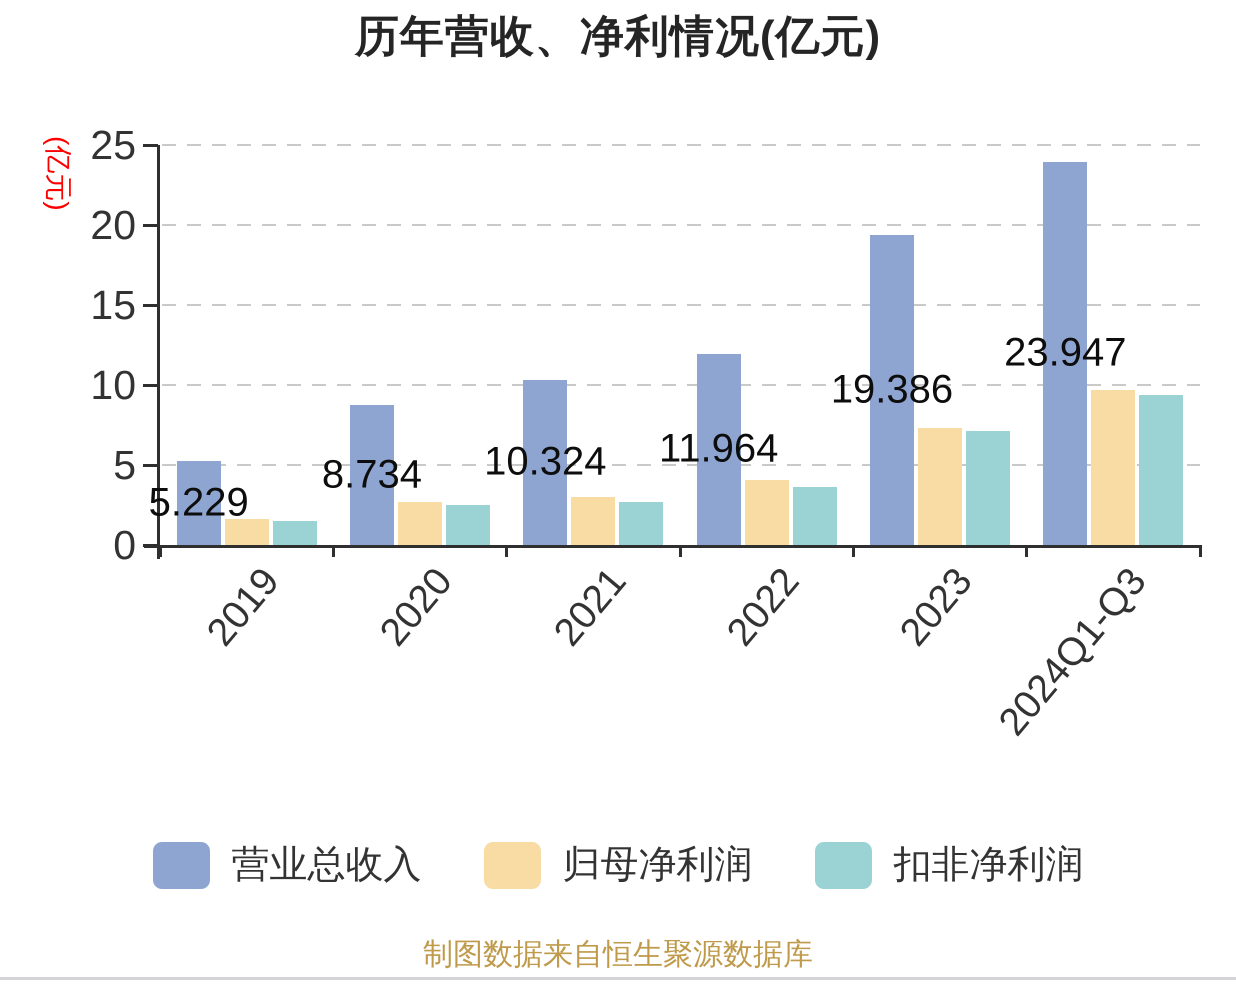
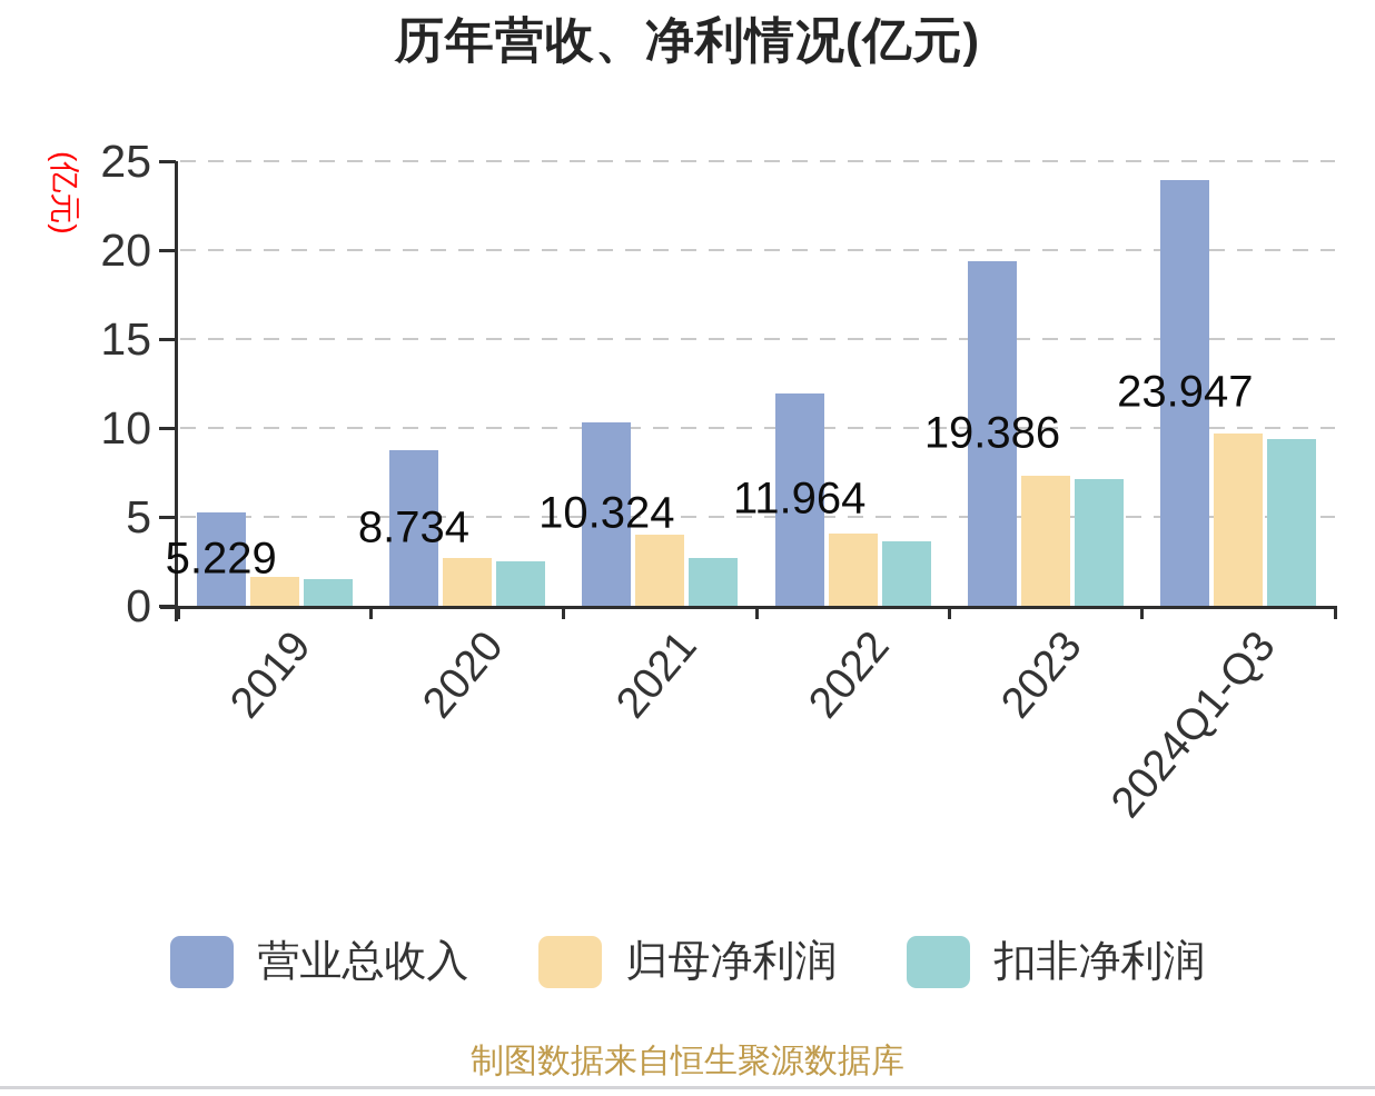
归母净利润/2021: 3.0 -> 4.0
